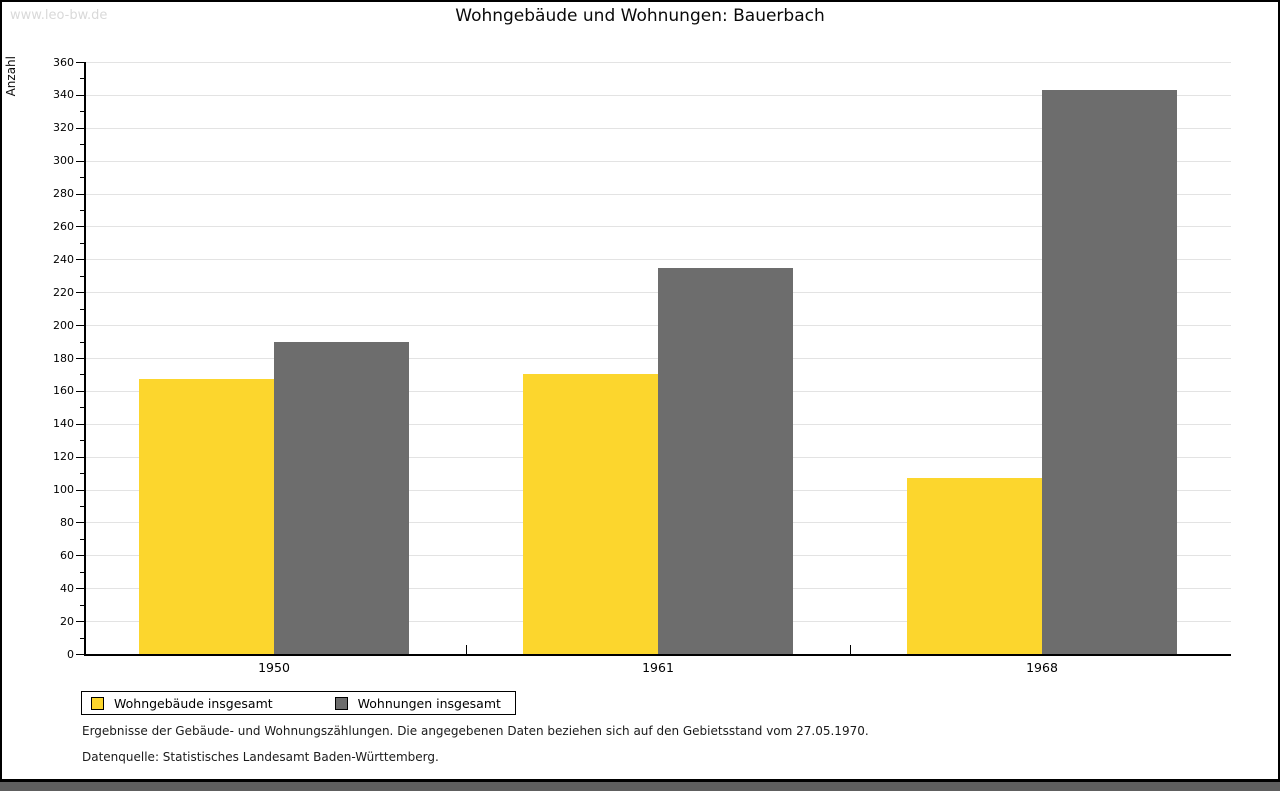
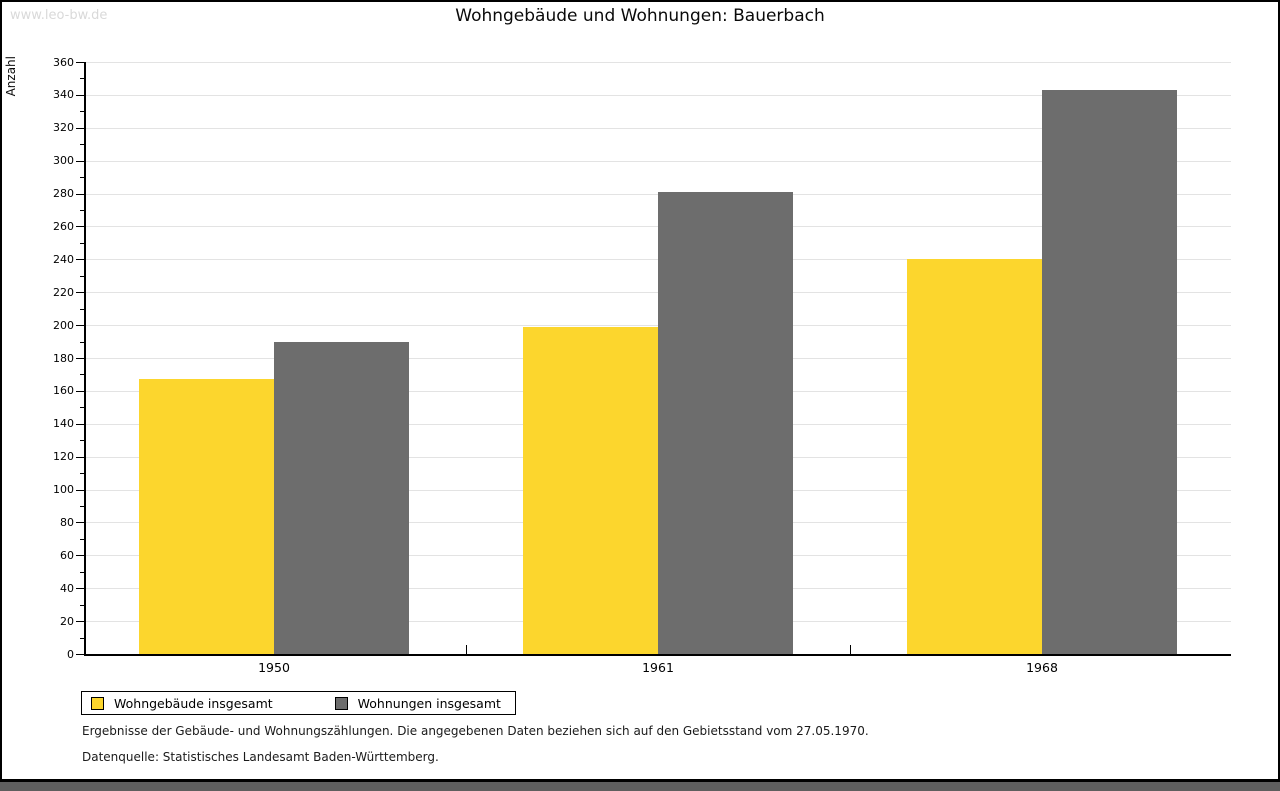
Wohngebäude insgesamt/1961: 170 -> 199
Wohnungen insgesamt/1961: 235 -> 281
Wohngebäude insgesamt/1968: 107 -> 240
